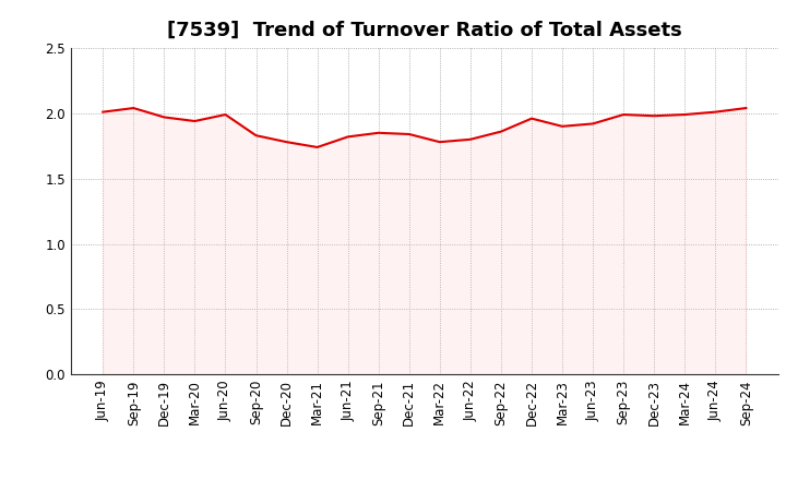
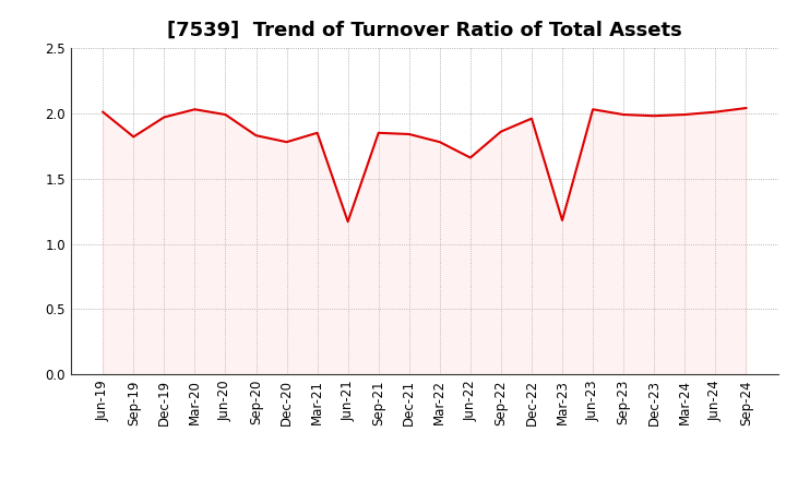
Sep-19: 2.04 -> 1.82
Mar-20: 1.94 -> 2.03
Mar-21: 1.74 -> 1.85
Jun-21: 1.82 -> 1.17
Jun-22: 1.80 -> 1.66
Mar-23: 1.90 -> 1.18
Jun-23: 1.92 -> 2.03
